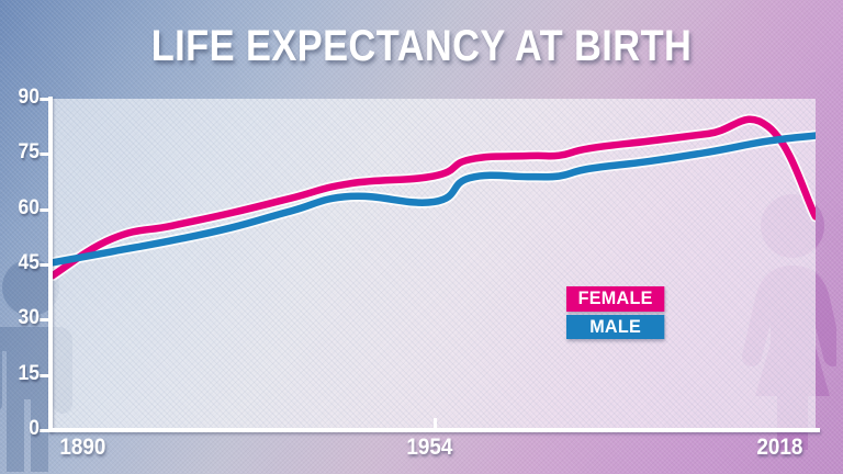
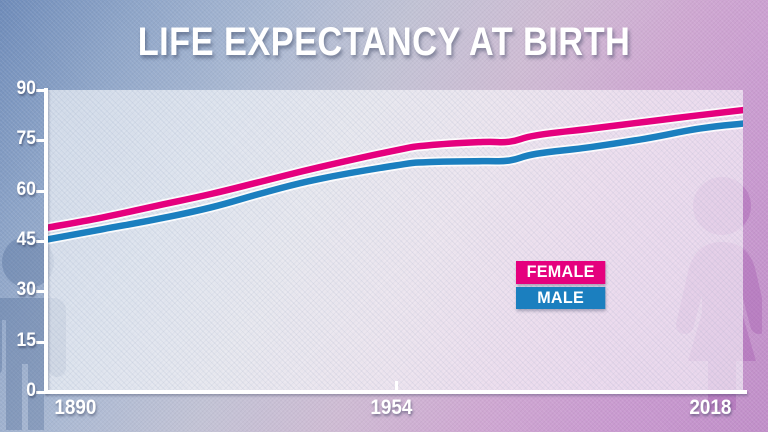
FEMALE/1890: 42 -> 49
FEMALE/1954: 69 -> 72
MALE/1954: 62 -> 68
FEMALE/2018: 58 -> 84
